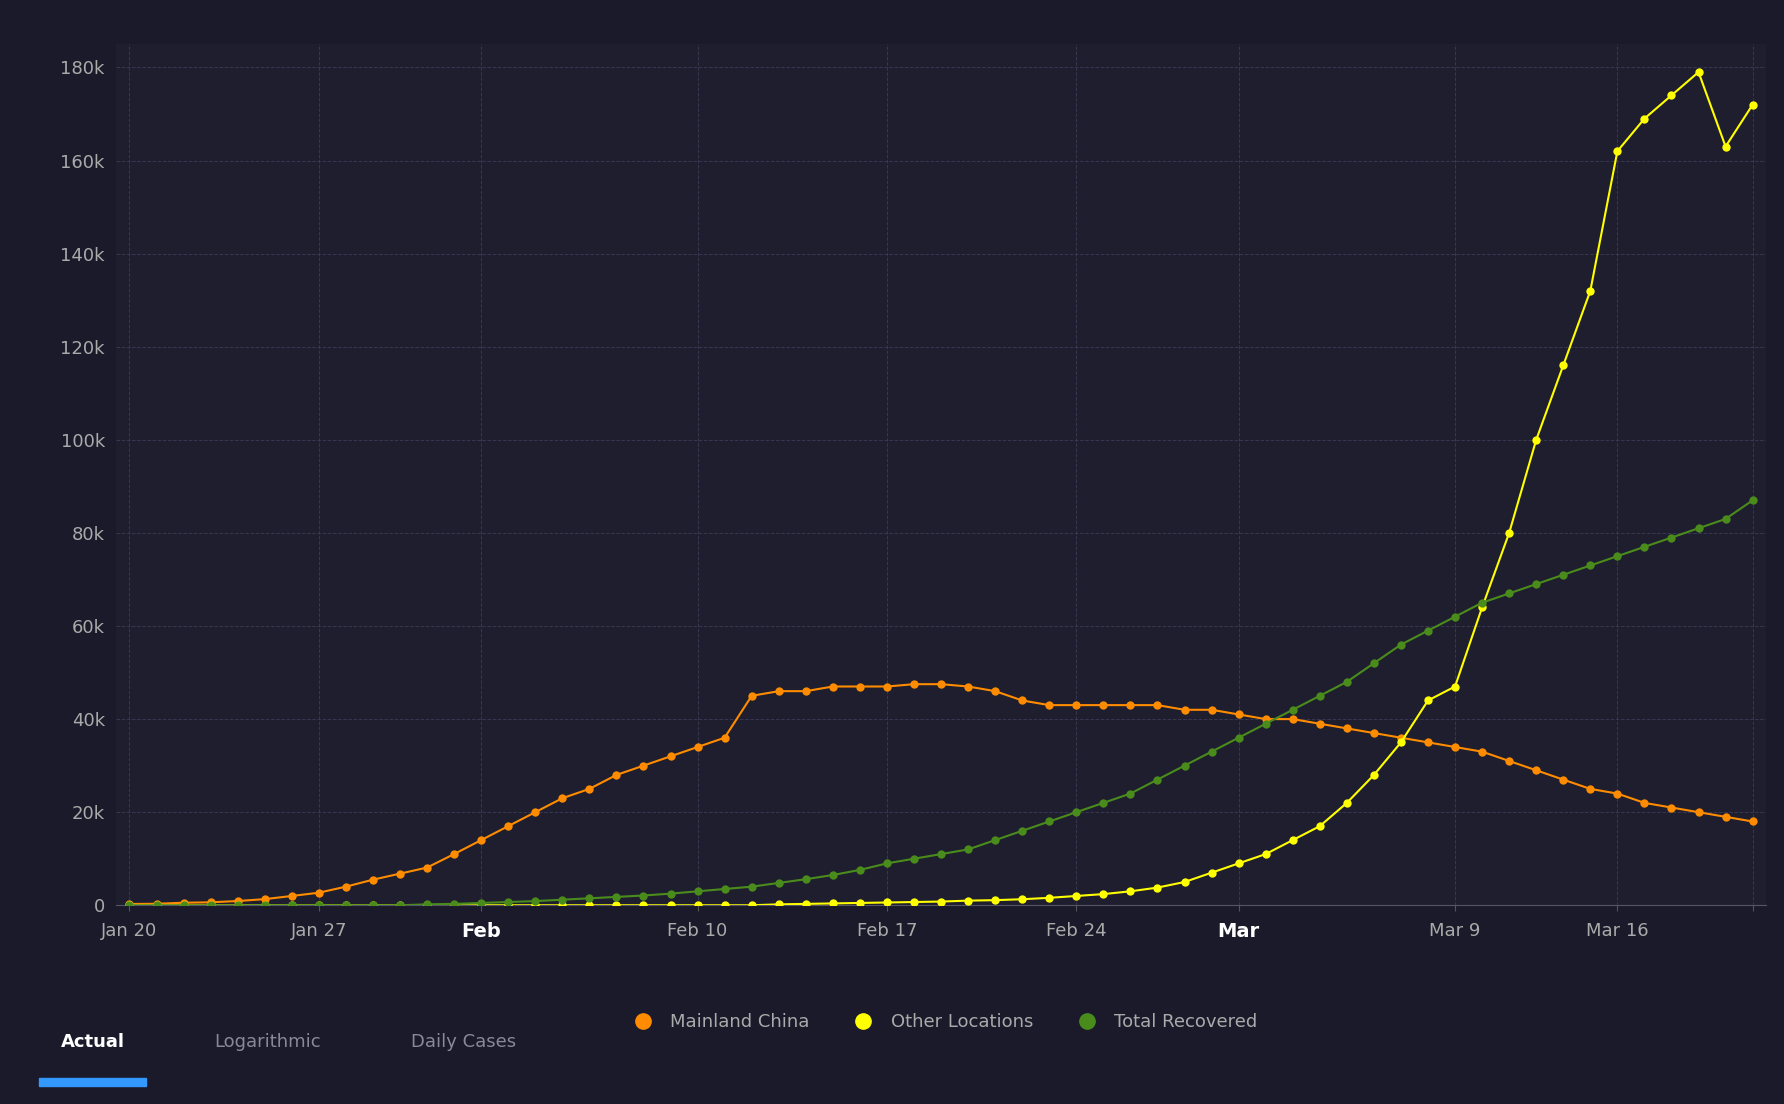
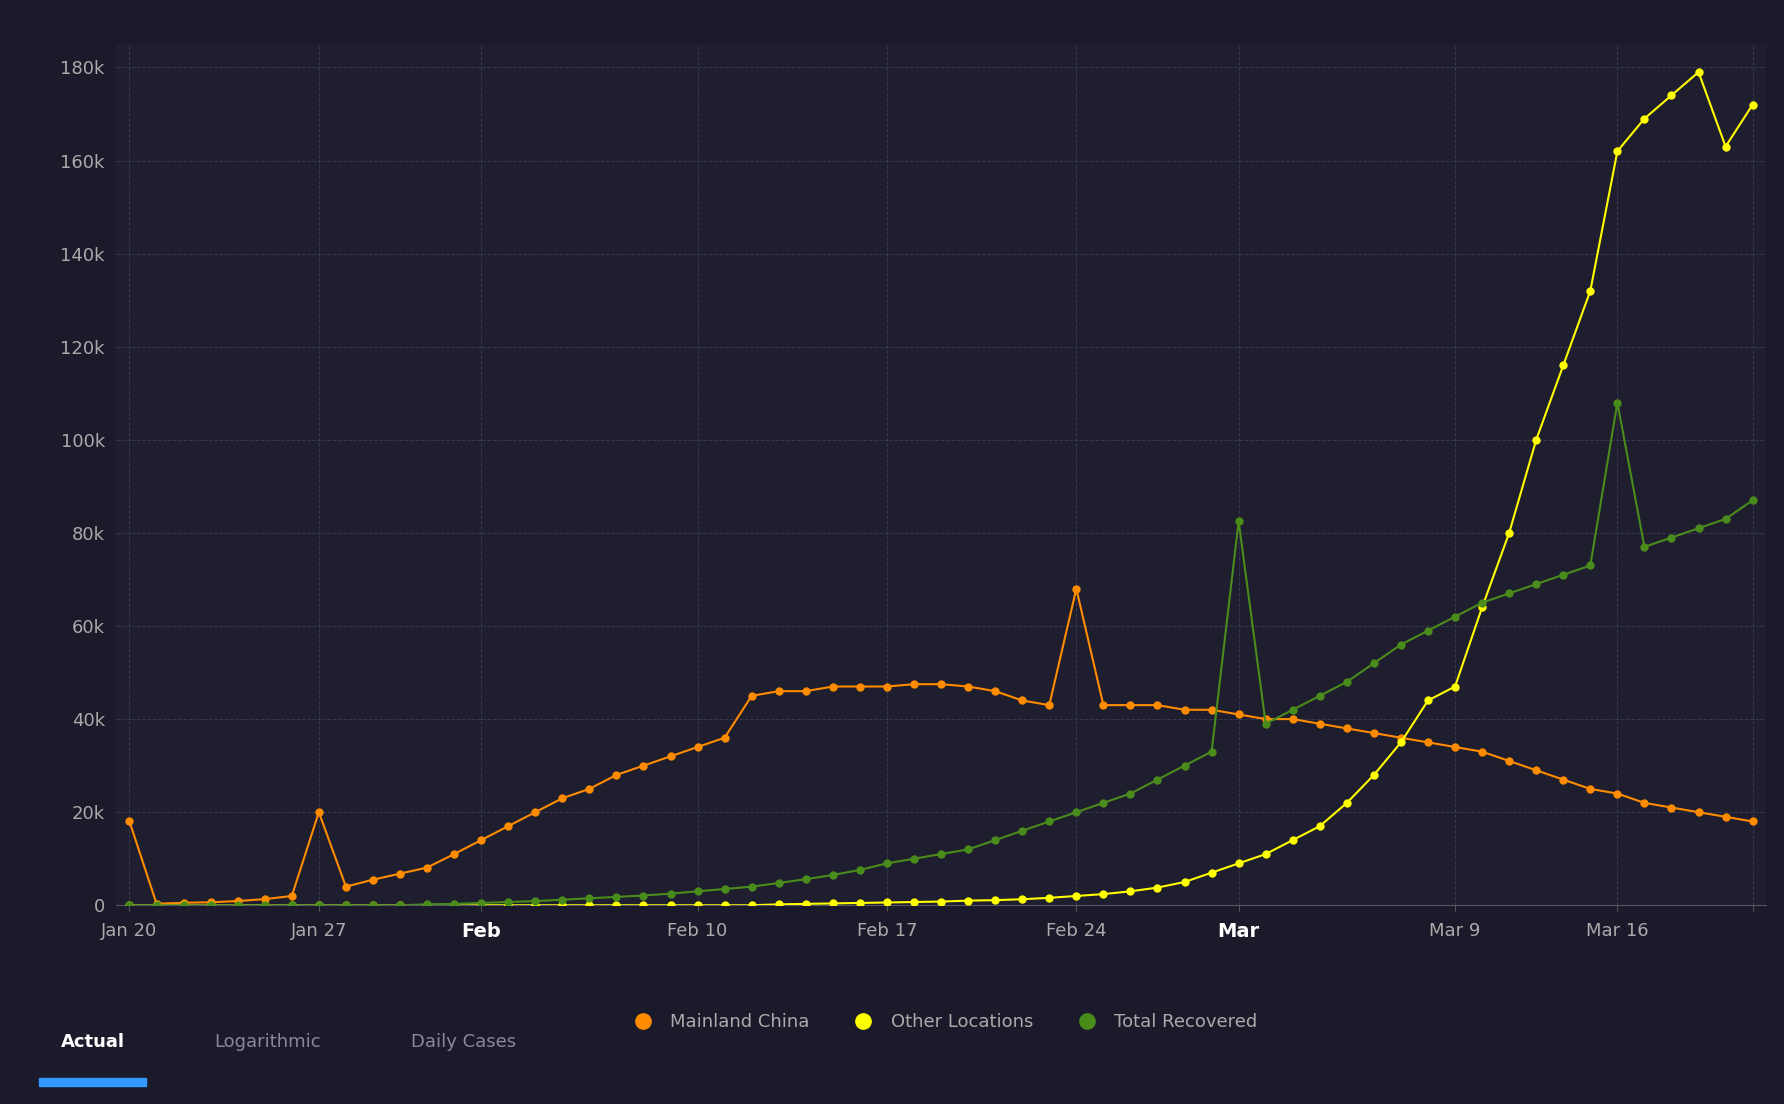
Mainland China/Jan 20: 0.3k -> 18.0k
Mainland China/Jan 27: 2.7k -> 20.0k
Mainland China/Feb 24: 43.0k -> 68.0k
Total Recovered/Mar: 36.0k -> 82.5k
Total Recovered/Mar 16: 75.0k -> 108.0k
